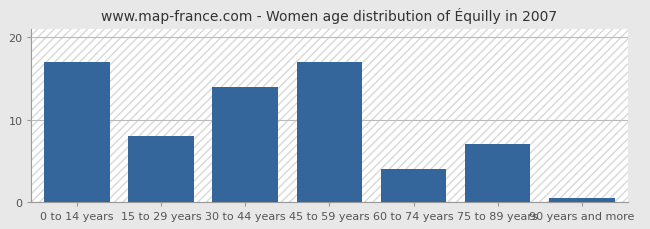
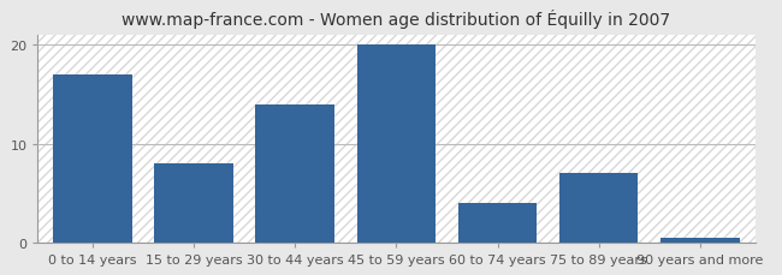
45 to 59 years: 17.0 -> 20.0
